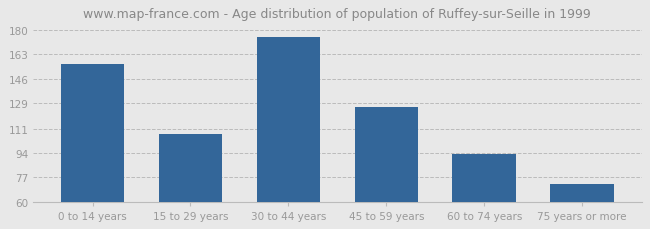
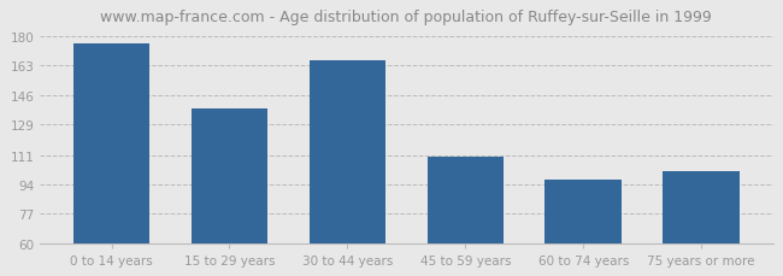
0 to 14 years: 156 -> 176
15 to 29 years: 107 -> 138
30 to 44 years: 175 -> 166
45 to 59 years: 126 -> 110
60 to 74 years: 93 -> 97
75 years or more: 72 -> 102
